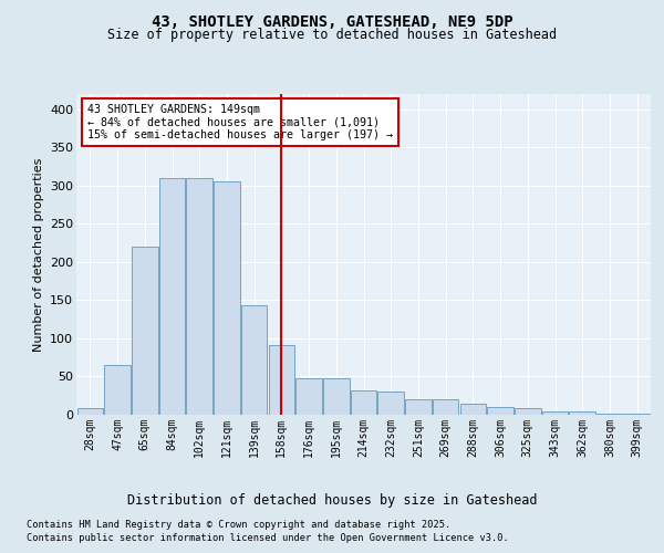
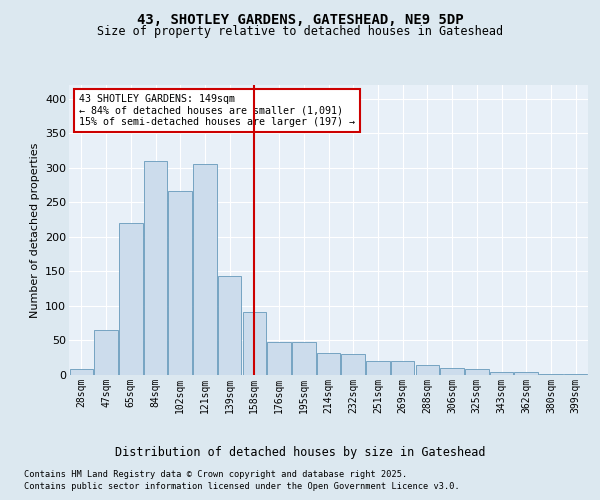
102sqm: 310 -> 266
